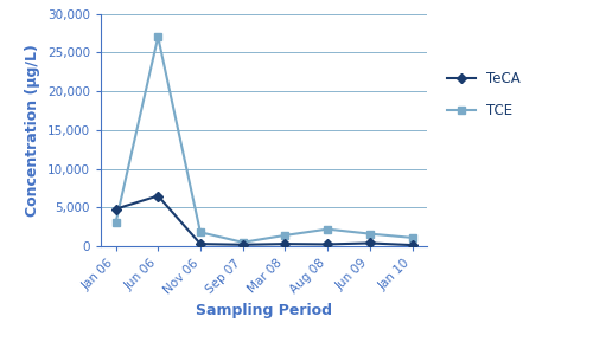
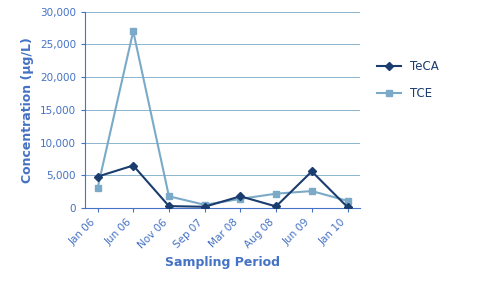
TeCA/Mar 08: 300 -> 1,800
TeCA/Jun 09: 400 -> 5,600
TCE/Jun 09: 1,600 -> 2,600
